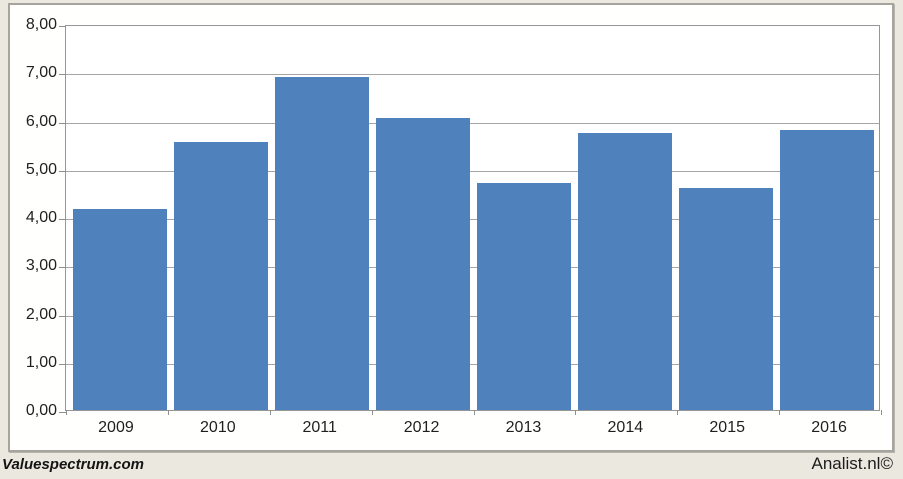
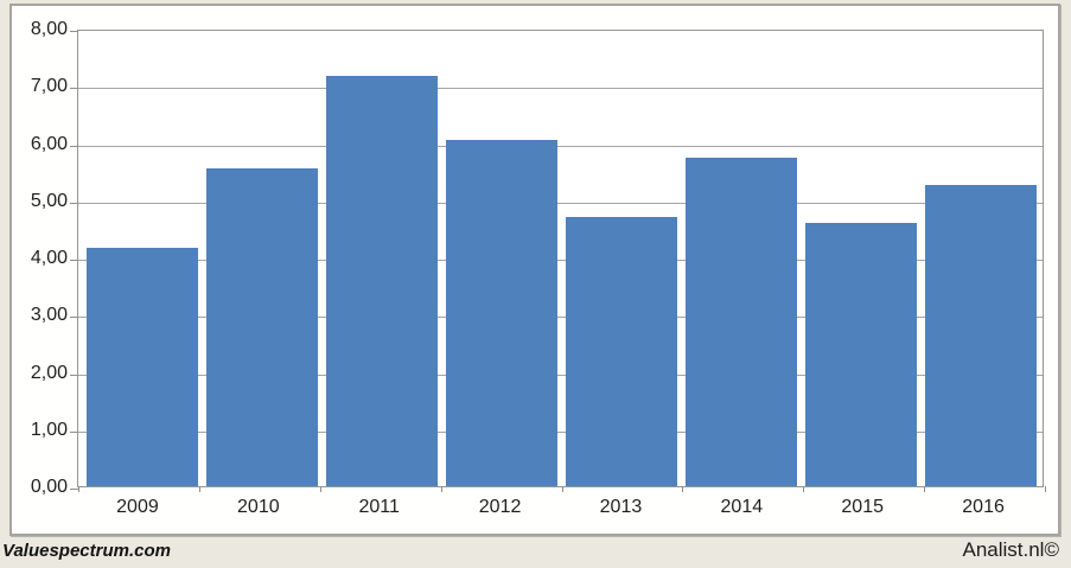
2011: 6,9 -> 7,2
2016: 5,8 -> 5,3
